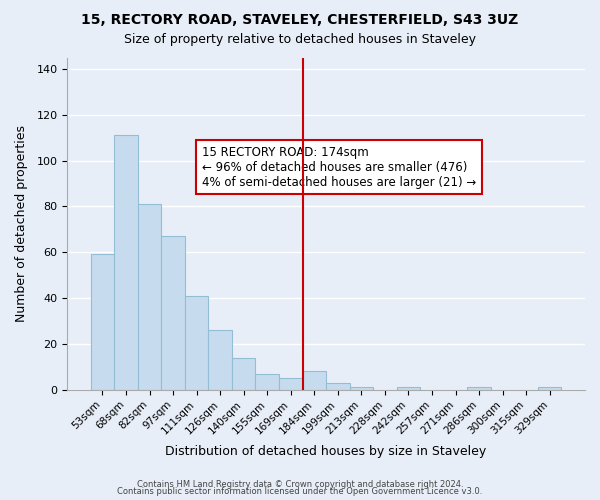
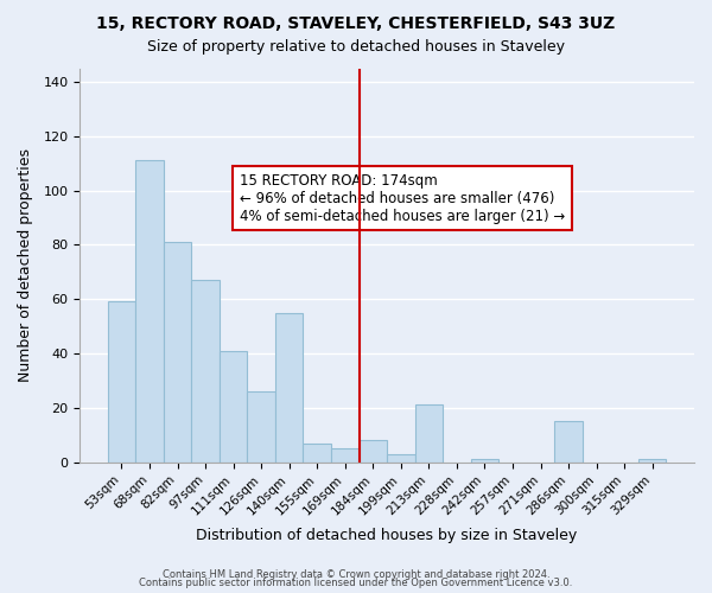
140sqm: 14 -> 55
213sqm: 1 -> 21
286sqm: 1 -> 15
